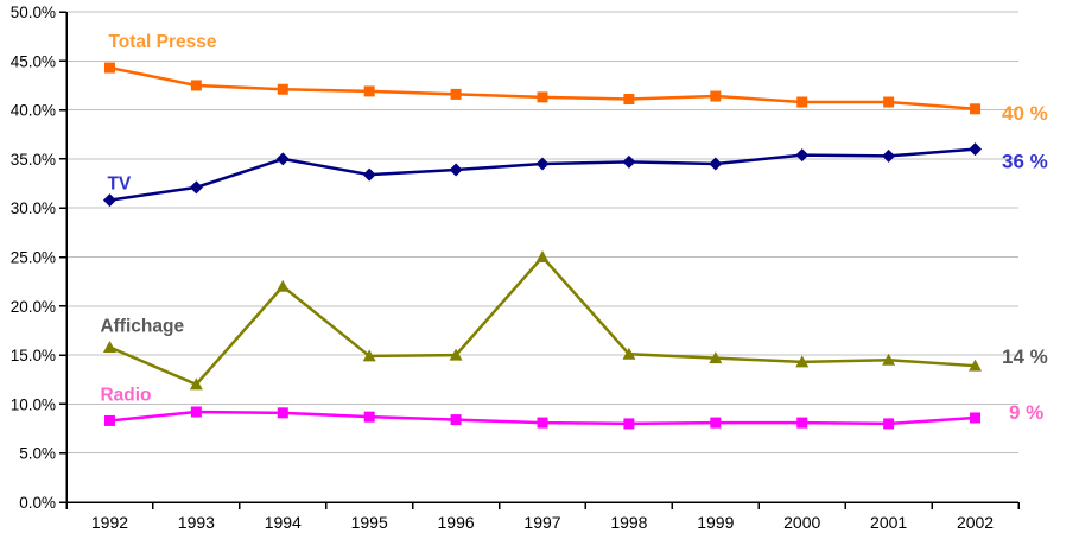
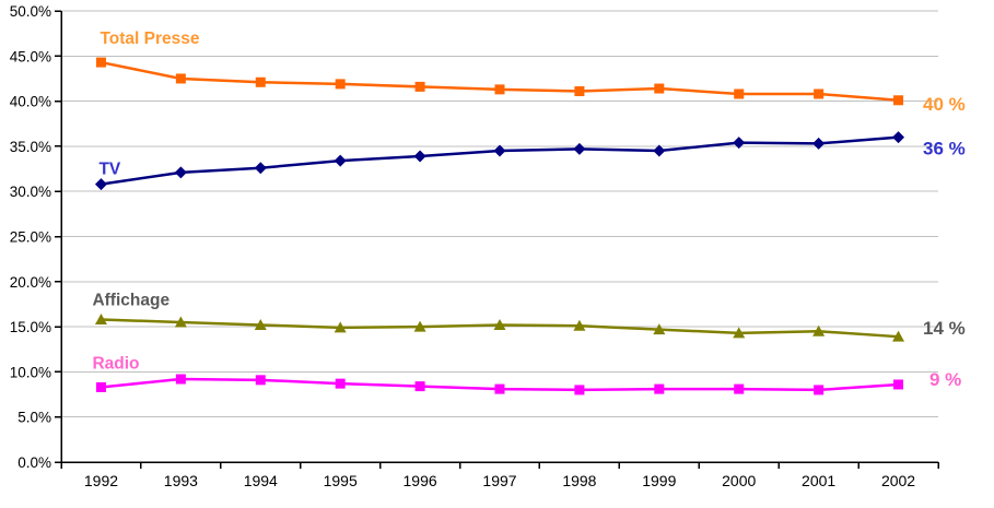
Affichage/1993: 12% -> 16%
TV/1994: 35% -> 33%
Affichage/1994: 22% -> 15%
Affichage/1997: 25% -> 15%
